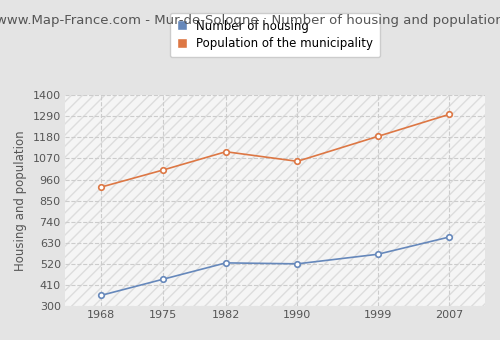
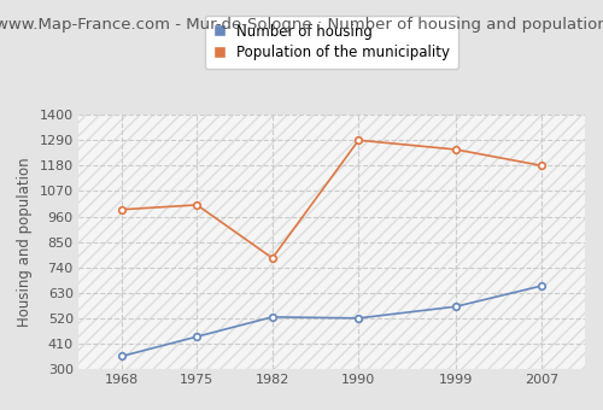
Population of the municipality/1968: 920 -> 990
Population of the municipality/1982: 1100 -> 780
Population of the municipality/1990: 1060 -> 1290
Population of the municipality/1999: 1180 -> 1250
Population of the municipality/2007: 1300 -> 1180
